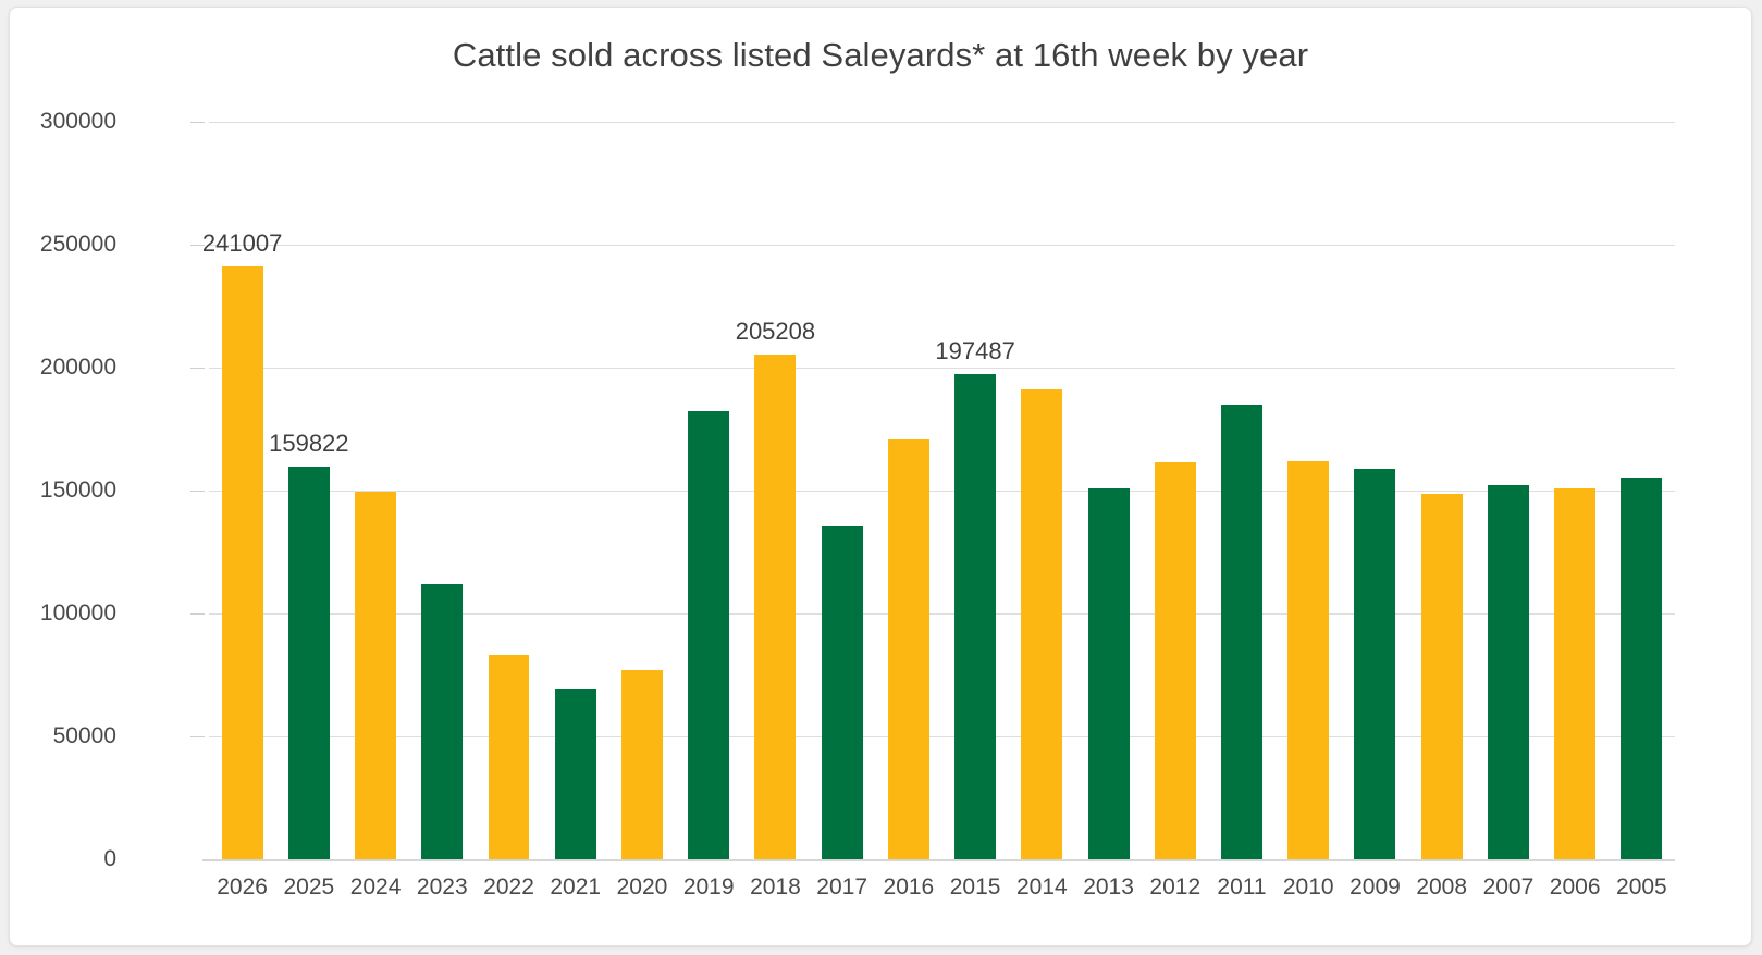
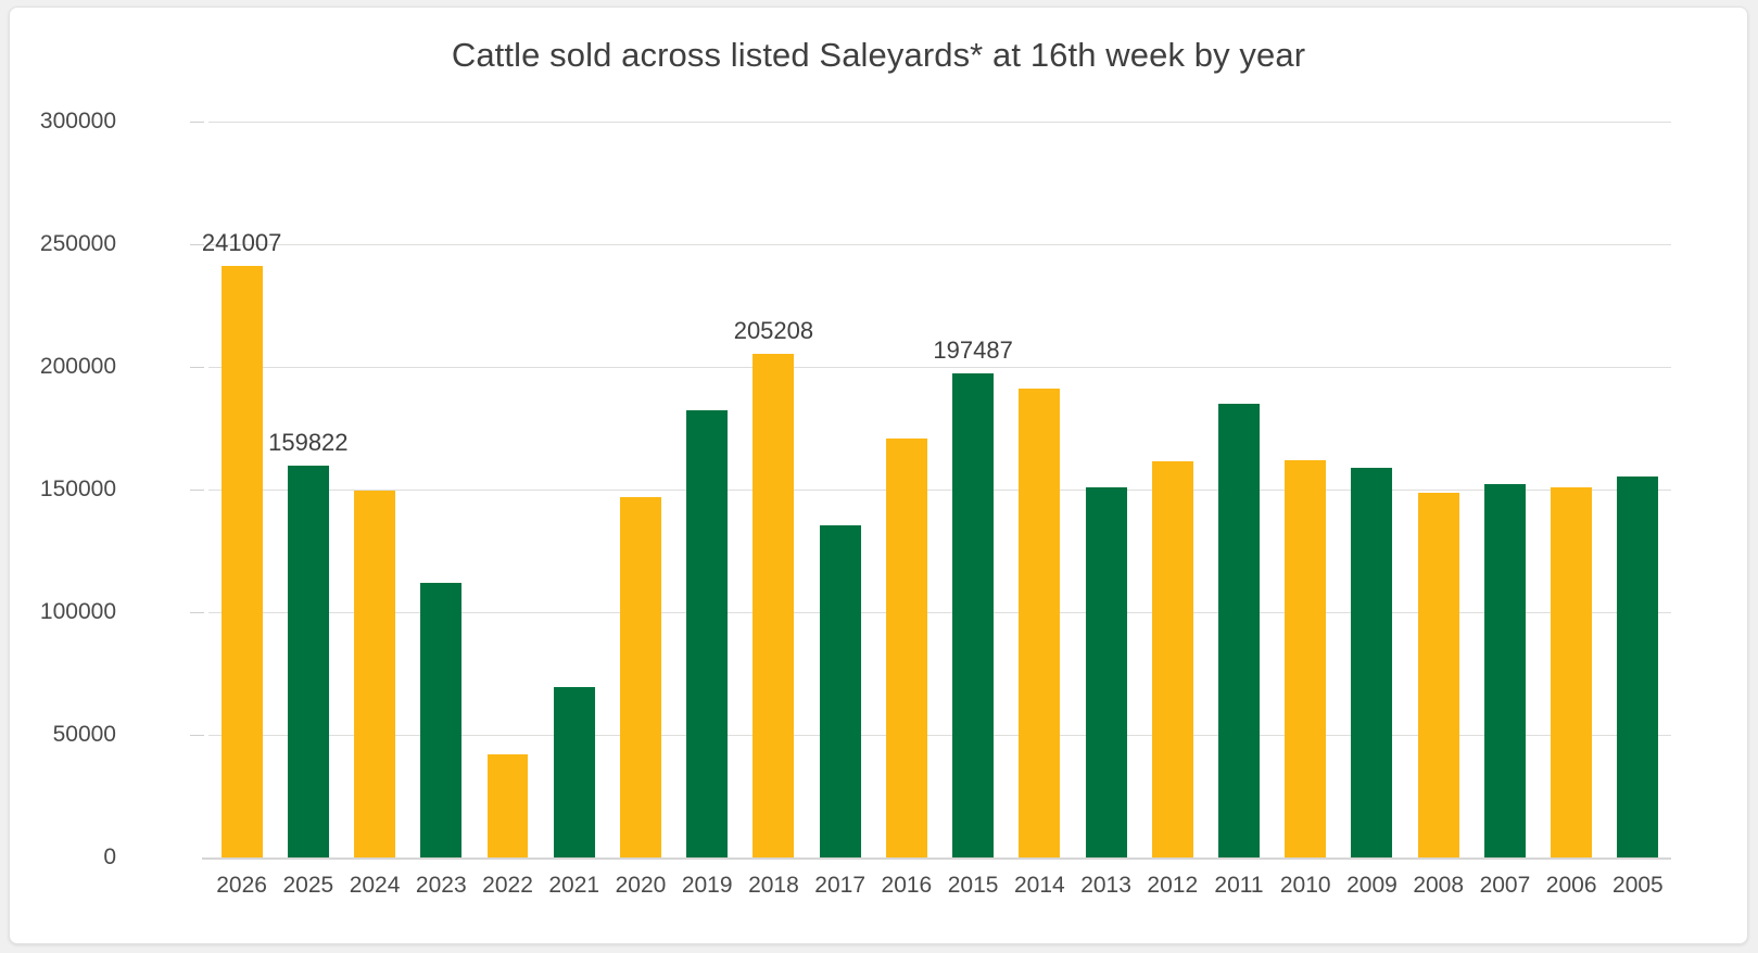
2022: 83000 -> 42000
2020: 77000 -> 147000
